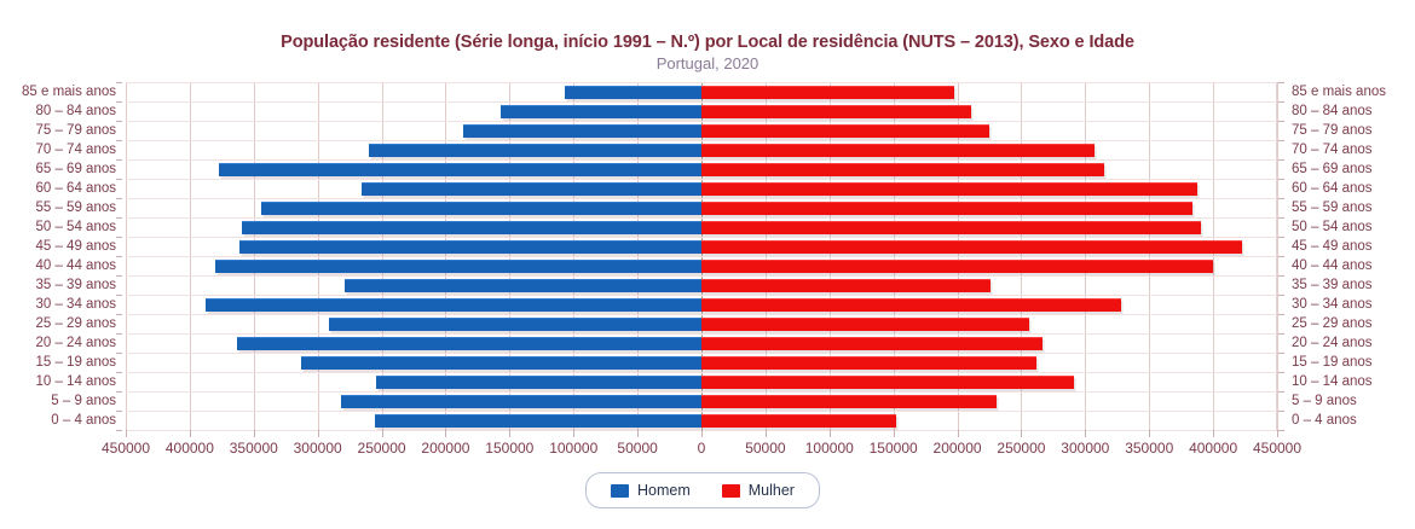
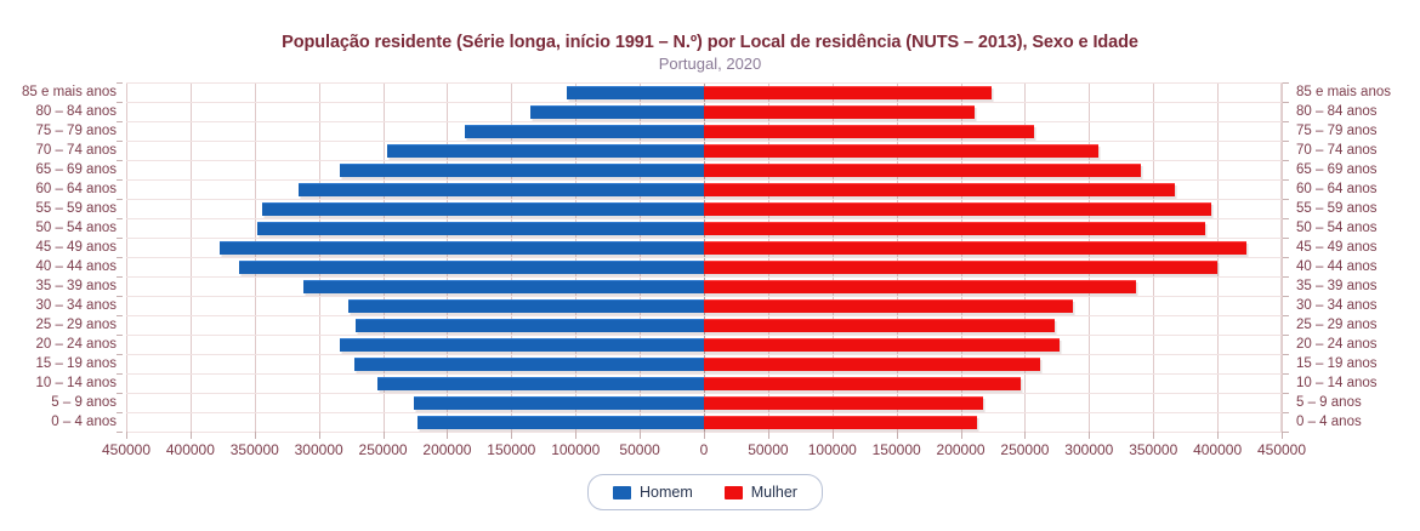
Mulher/85 e mais anos: 198000 -> 224000
Homem/80 – 84 anos: 157000 -> 135000
Mulher/75 – 79 anos: 225000 -> 257000
Homem/70 – 74 anos: 260000 -> 247000
Homem/65 – 69 anos: 377000 -> 284000
Mulher/65 – 69 anos: 315000 -> 340000
Homem/60 – 64 anos: 266000 -> 316000
Mulher/60 – 64 anos: 388000 -> 367000
Mulher/55 – 59 anos: 384000 -> 395000
Homem/50 – 54 anos: 359000 -> 348000
Homem/45 – 49 anos: 361000 -> 377000
Homem/40 – 44 anos: 380000 -> 362000
Homem/35 – 39 anos: 279000 -> 312000
Mulher/35 – 39 anos: 226000 -> 337000
Homem/30 – 34 anos: 388000 -> 277000
Mulher/30 – 34 anos: 328000 -> 287000
Homem/25 – 29 anos: 291000 -> 271000
Mulher/25 – 29 anos: 256000 -> 273000
Homem/20 – 24 anos: 363000 -> 284000
Mulher/20 – 24 anos: 267000 -> 277000
Homem/15 – 19 anos: 313000 -> 272000
Mulher/10 – 14 anos: 291000 -> 247000
Homem/5 – 9 anos: 282000 -> 226000
Mulher/5 – 9 anos: 231000 -> 217000
Homem/0 – 4 anos: 255000 -> 223000
Mulher/0 – 4 anos: 152000 -> 213000
